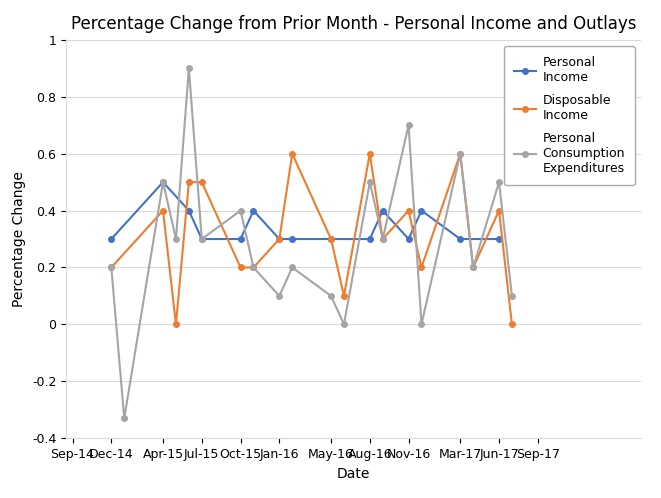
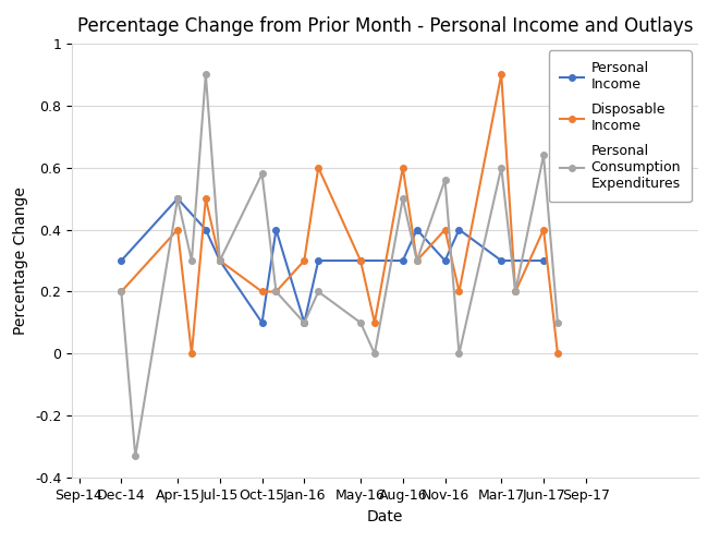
Disposable Income/Jul-15: 0.5 -> 0.3
Personal Income/Oct-15: 0.3 -> 0.1
Personal Consumption Expenditures/Oct-15: 0.40 -> 0.58
Personal Income/Jan-16: 0.3 -> 0.1
Personal Consumption Expenditures/Nov-16: 0.70 -> 0.56
Disposable Income/Mar-17: 0.6 -> 0.9
Personal Consumption Expenditures/Jun-17: 0.50 -> 0.64
